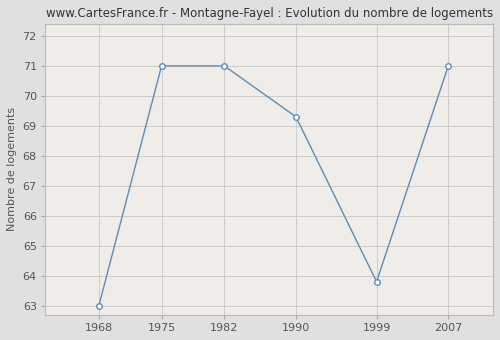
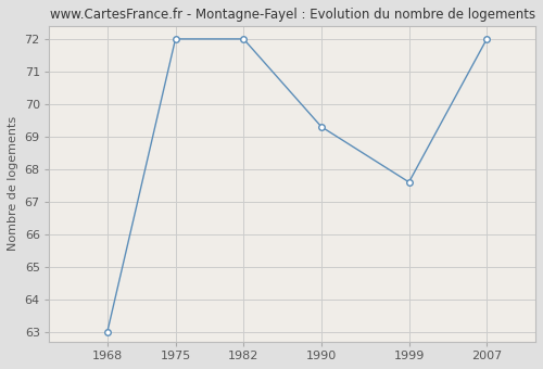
1975: 71.0 -> 72.0
1982: 71.0 -> 72.0
1999: 63.8 -> 67.6
2007: 71.0 -> 72.0
